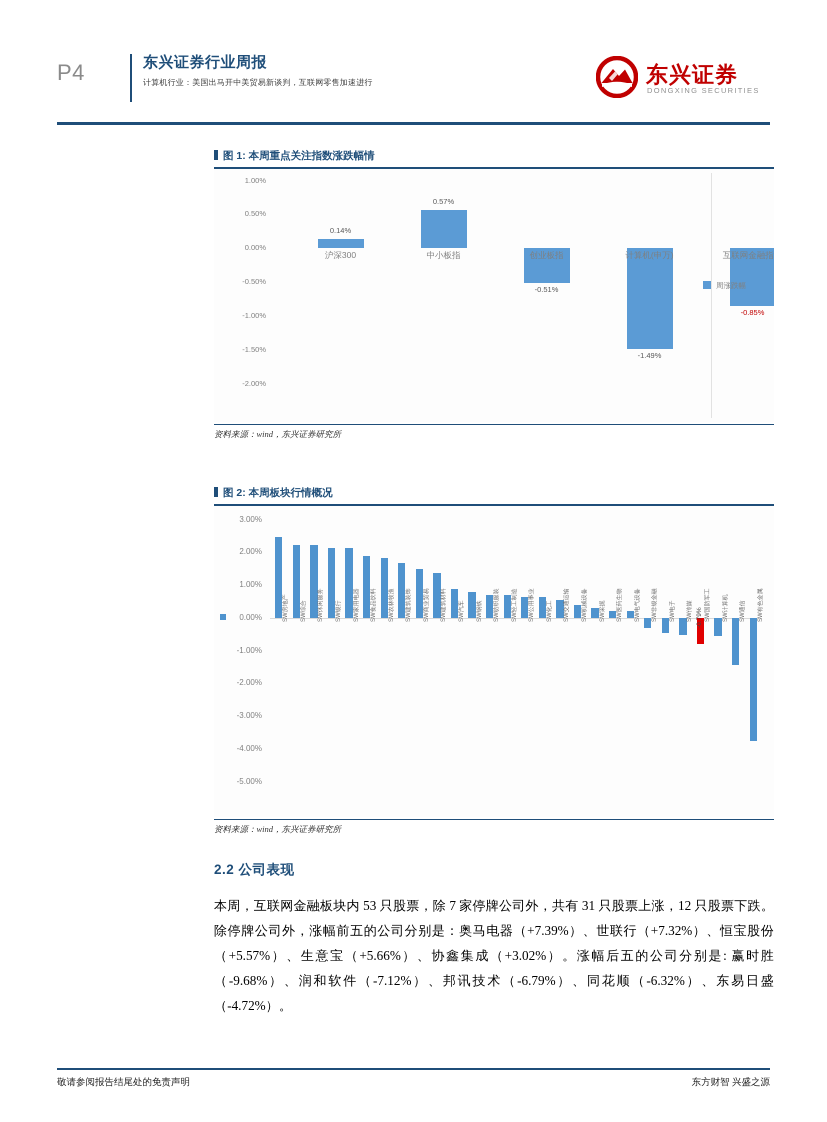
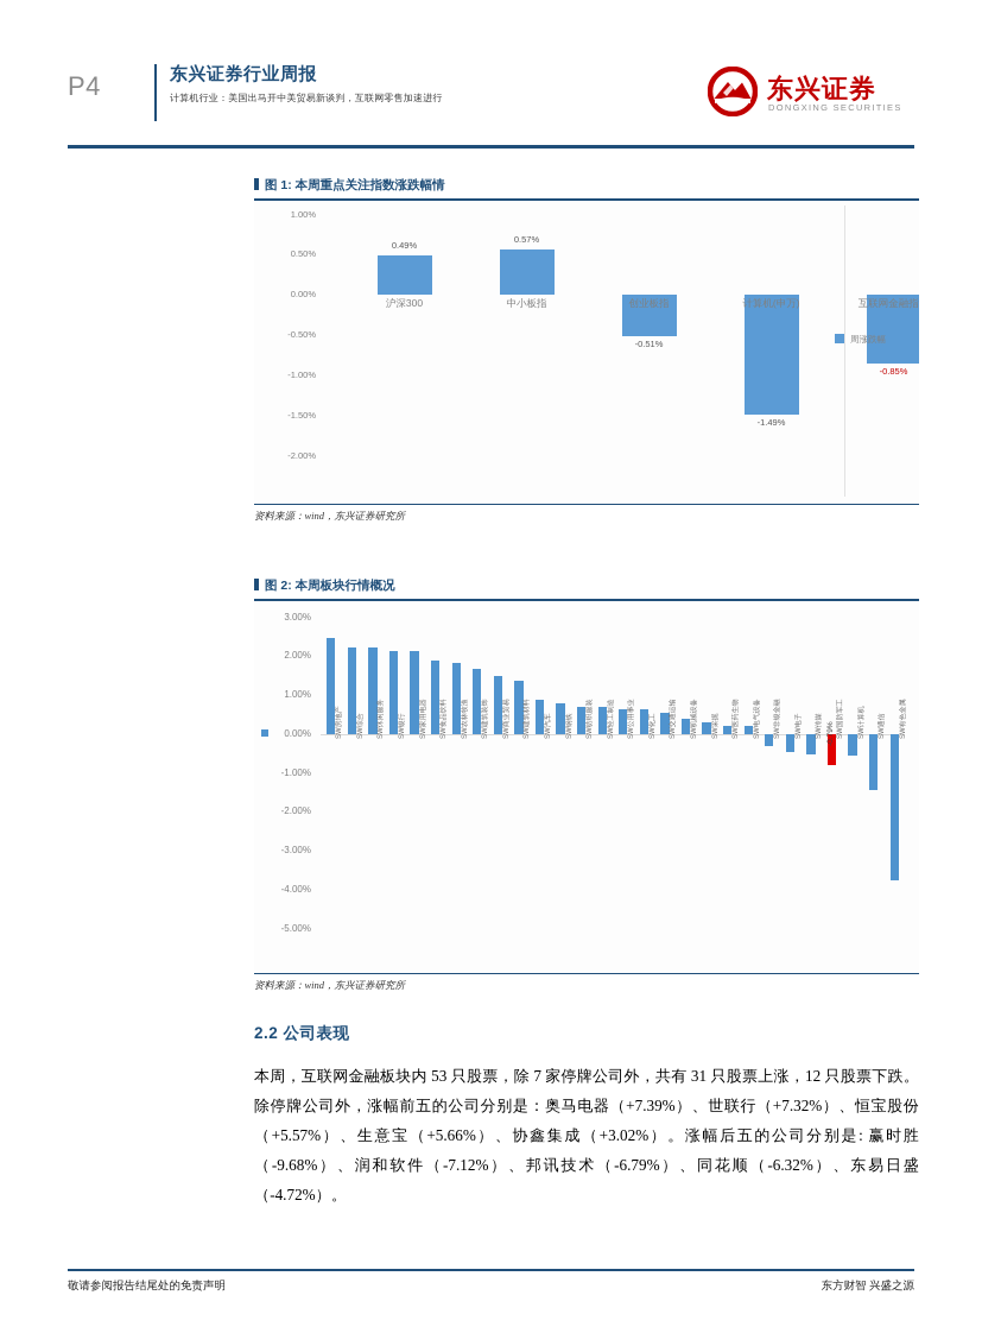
图 1: 本周重点关注指数涨跌幅情/沪深300: 0.14% -> 0.49%
